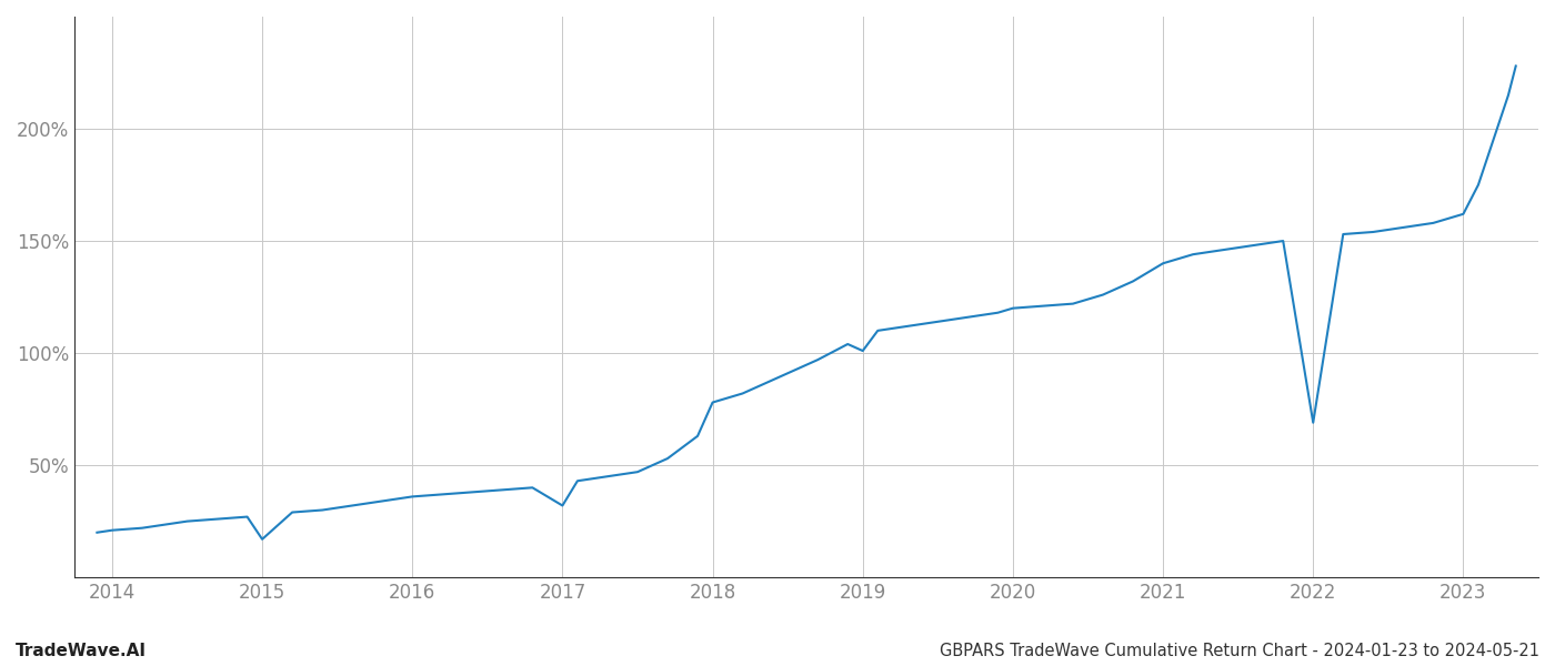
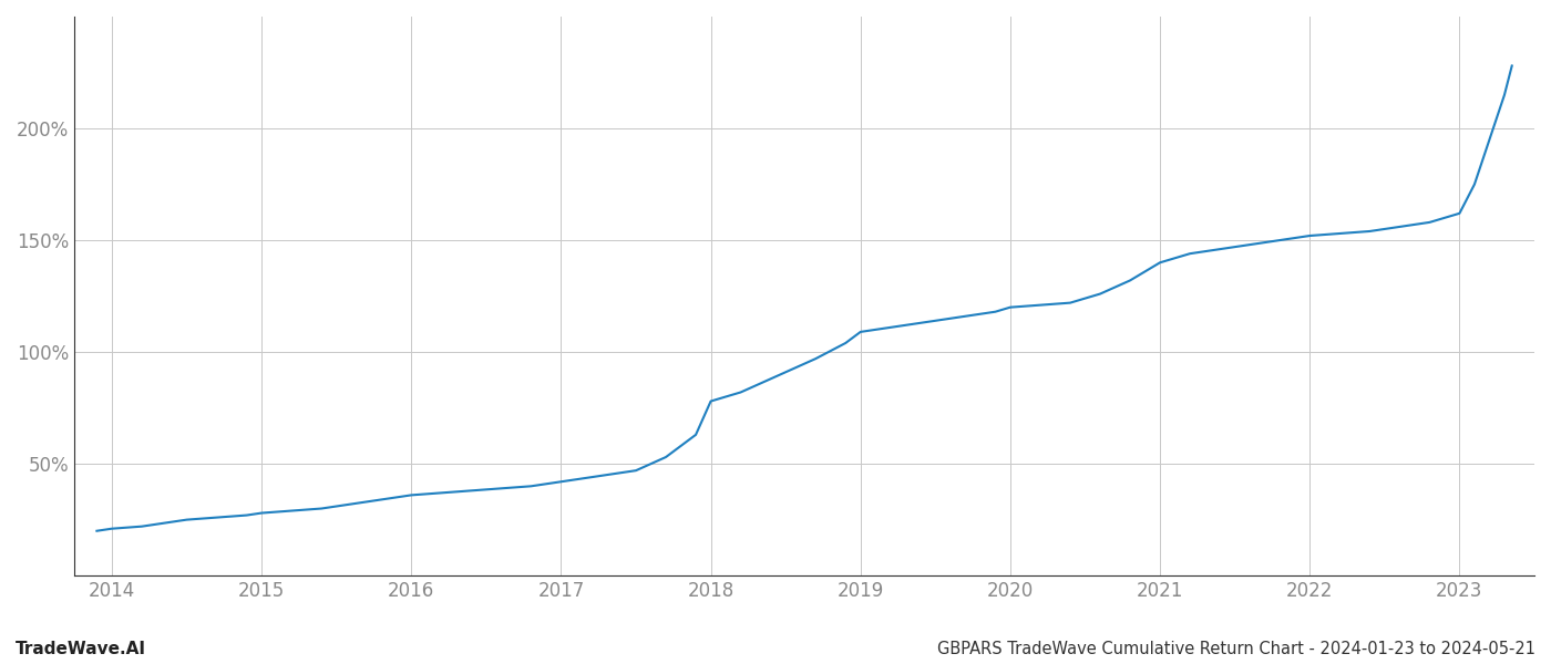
2015: 17.0% -> 28.0%
2017: 32.0% -> 42.0%
2019: 101.0% -> 109.0%
2022: 69.0% -> 152.0%
